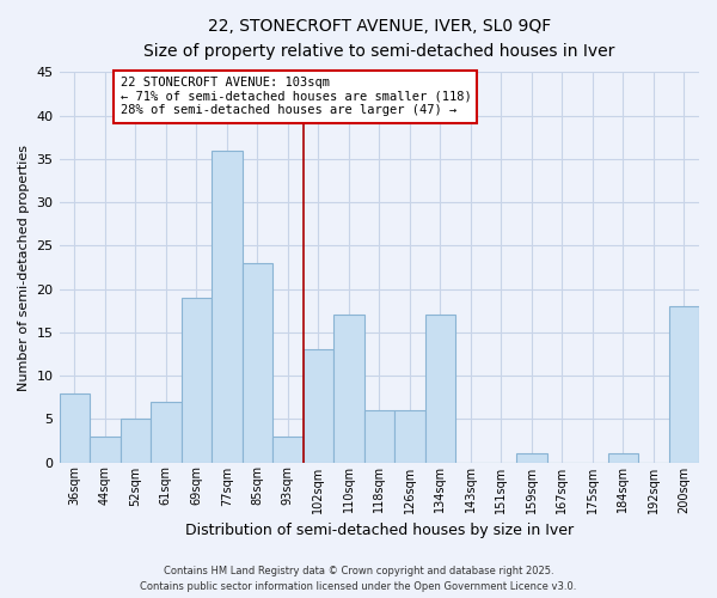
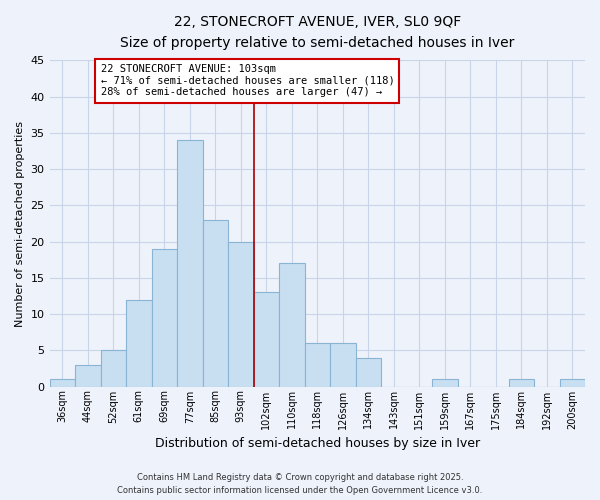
36sqm: 8 -> 1
61sqm: 7 -> 12
77sqm: 36 -> 34
93sqm: 3 -> 20
134sqm: 17 -> 4
200sqm: 18 -> 1
